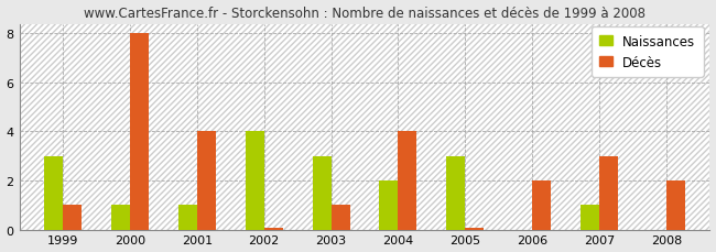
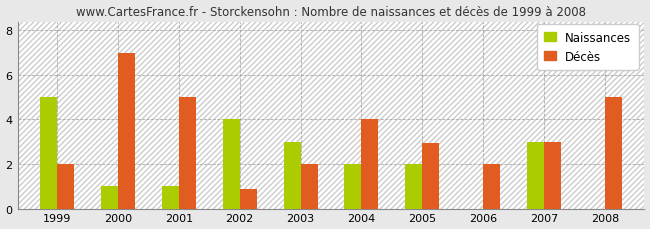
Naissances/1999: 3 -> 5
Décès/1999: 1.00 -> 2.00
Décès/2000: 8.00 -> 7.00
Décès/2001: 4.00 -> 5.00
Décès/2002: 0.07 -> 0.90
Décès/2003: 1.00 -> 2.00
Naissances/2005: 3 -> 2
Décès/2005: 0.07 -> 2.95
Naissances/2007: 1 -> 3
Décès/2008: 2.00 -> 5.00
